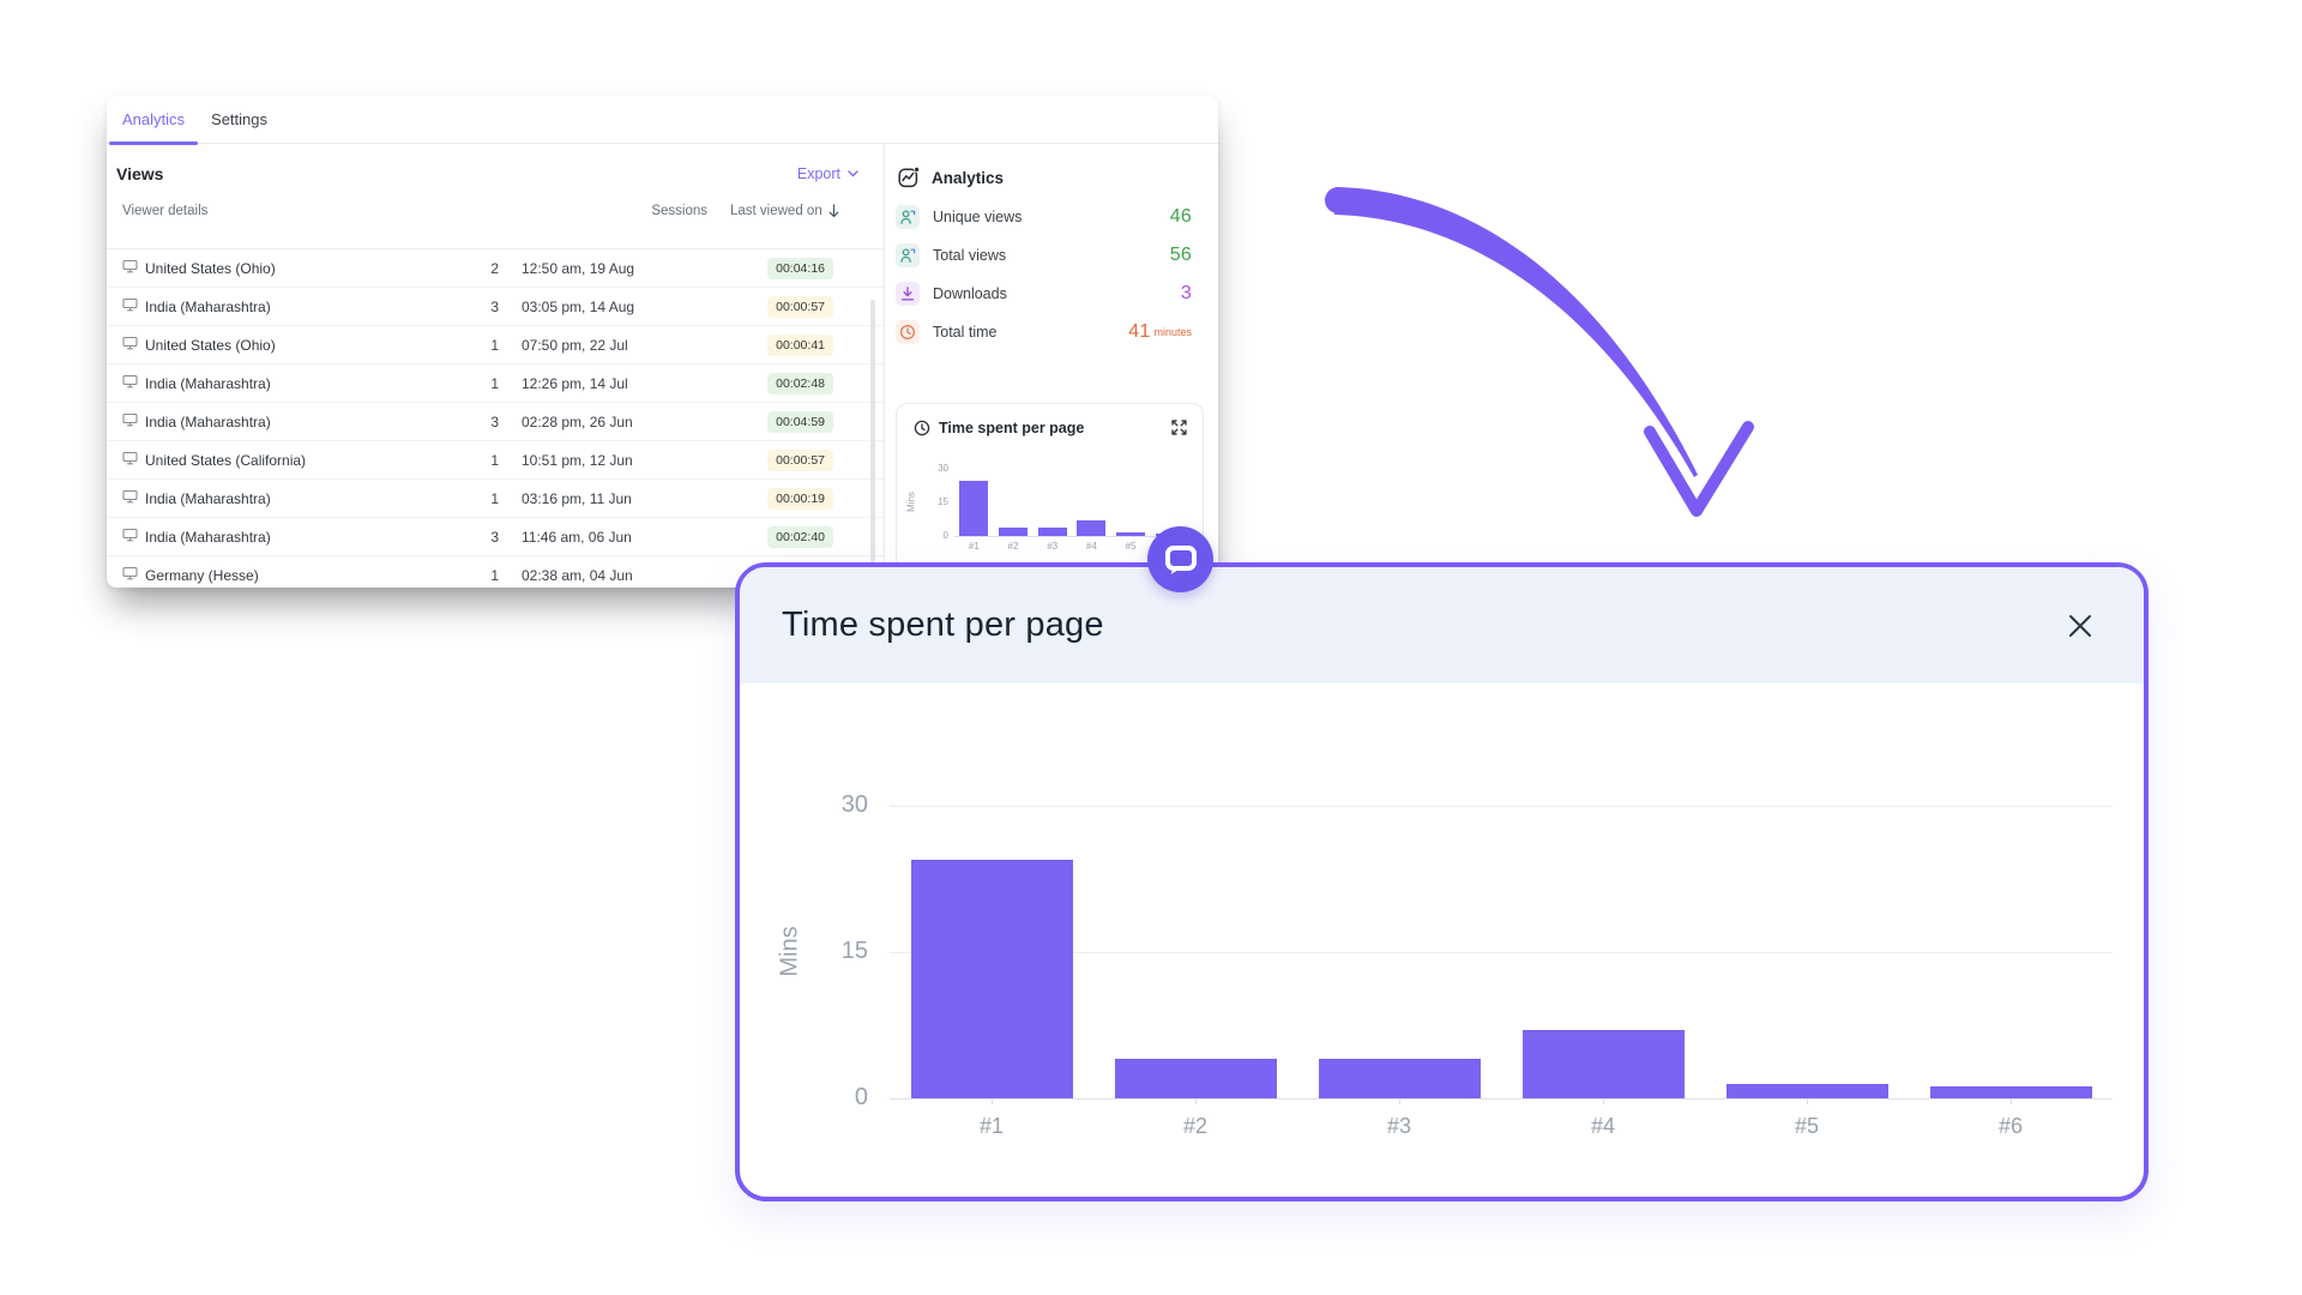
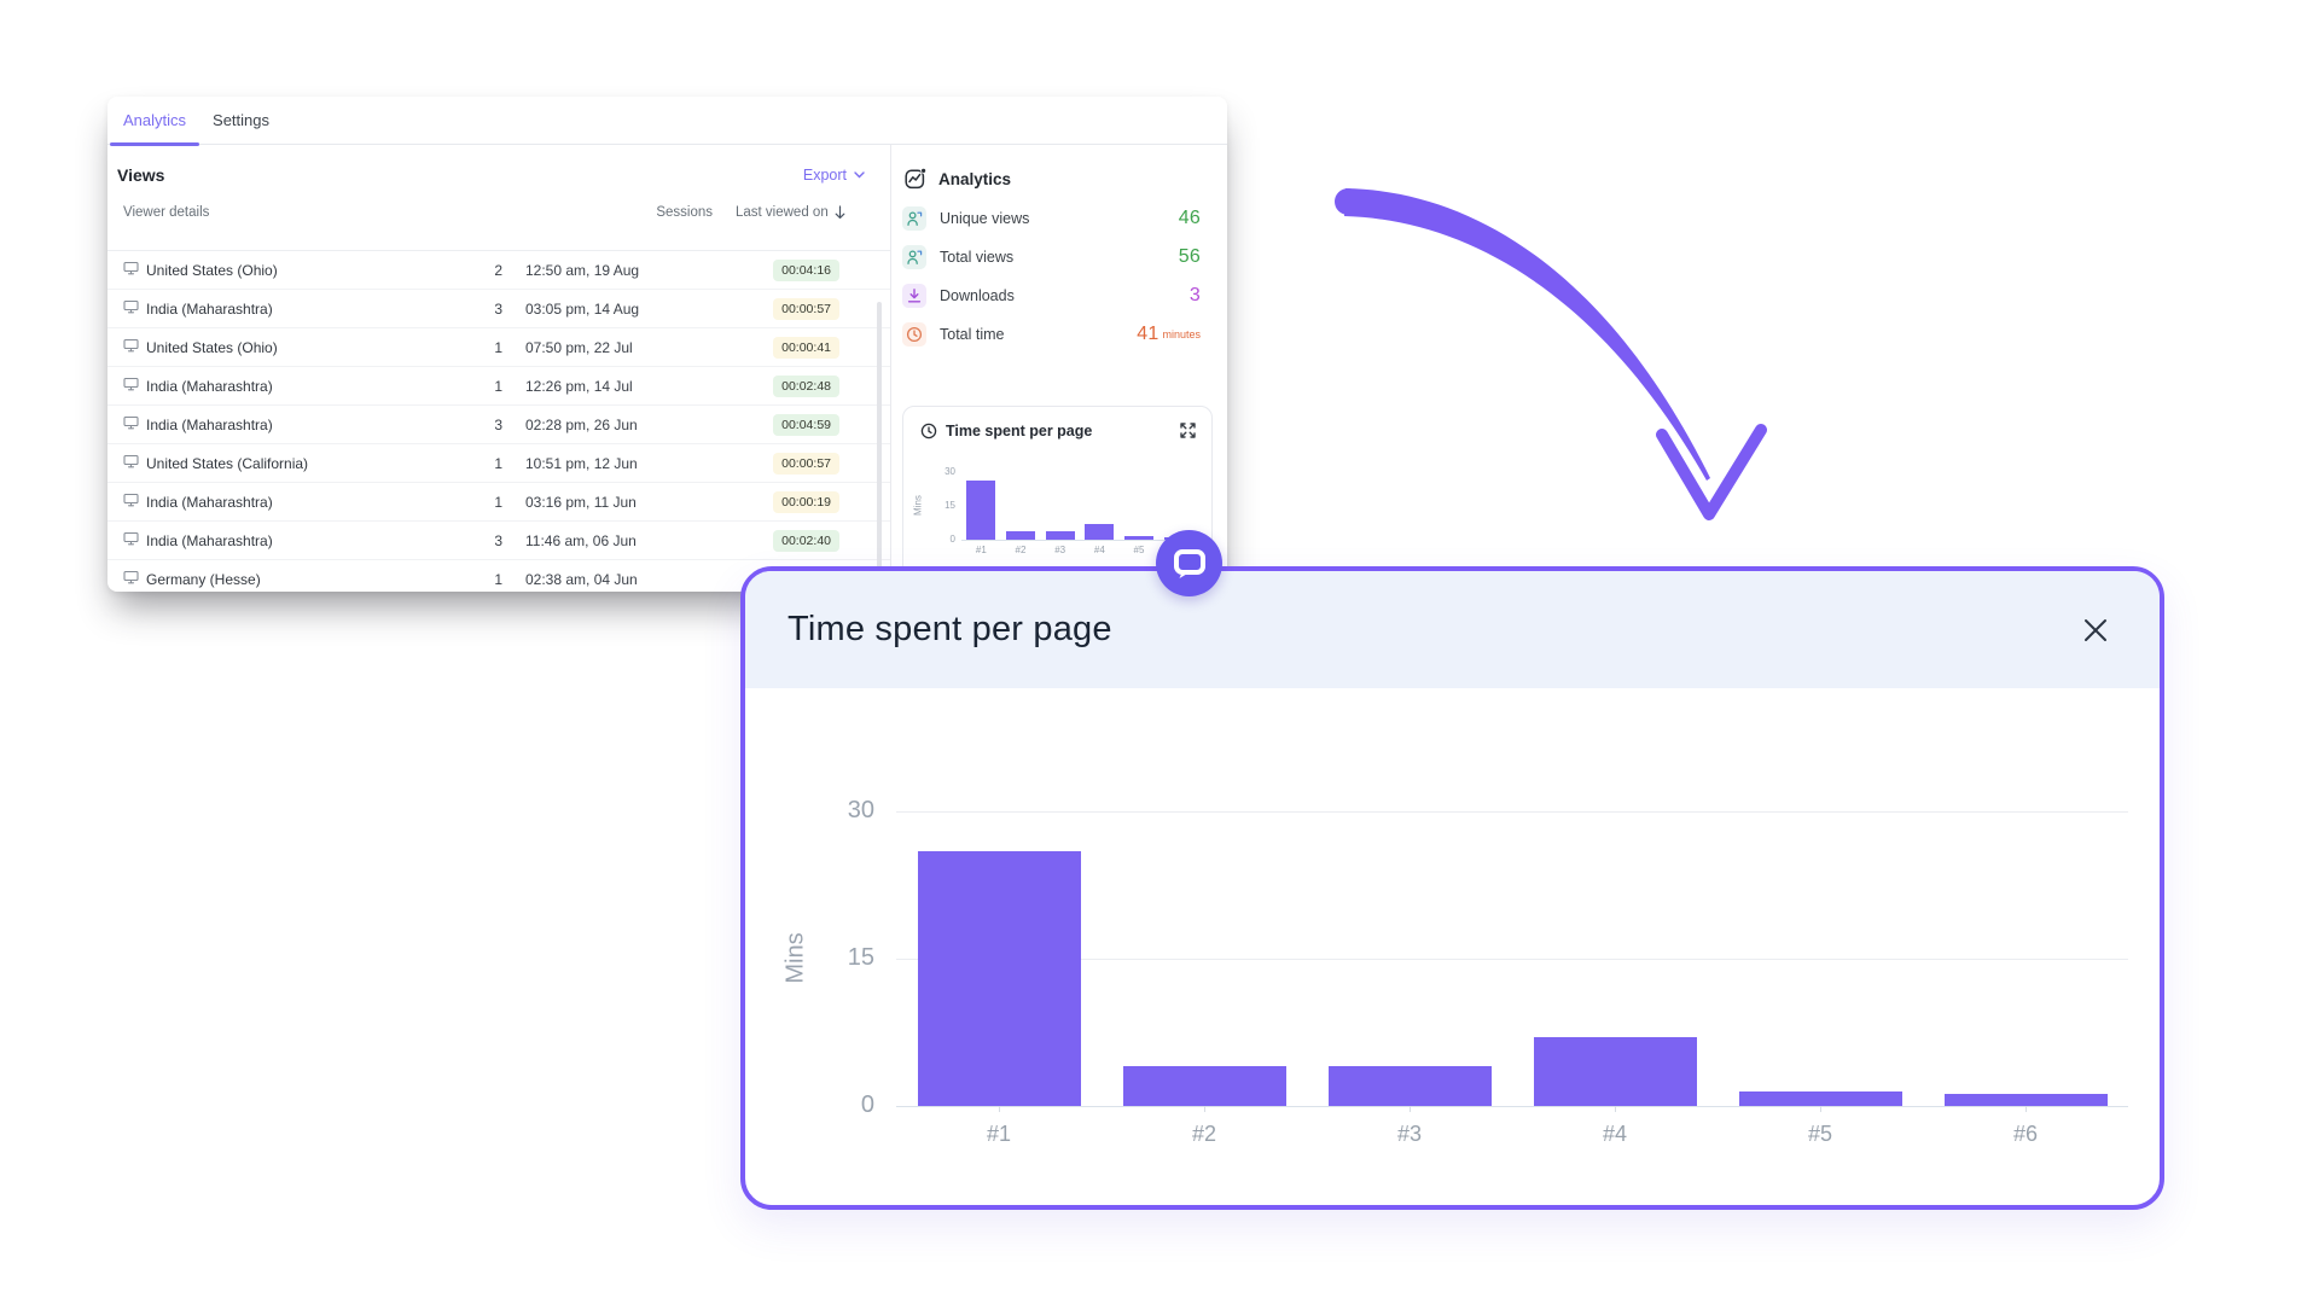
#1: 24 -> 26
